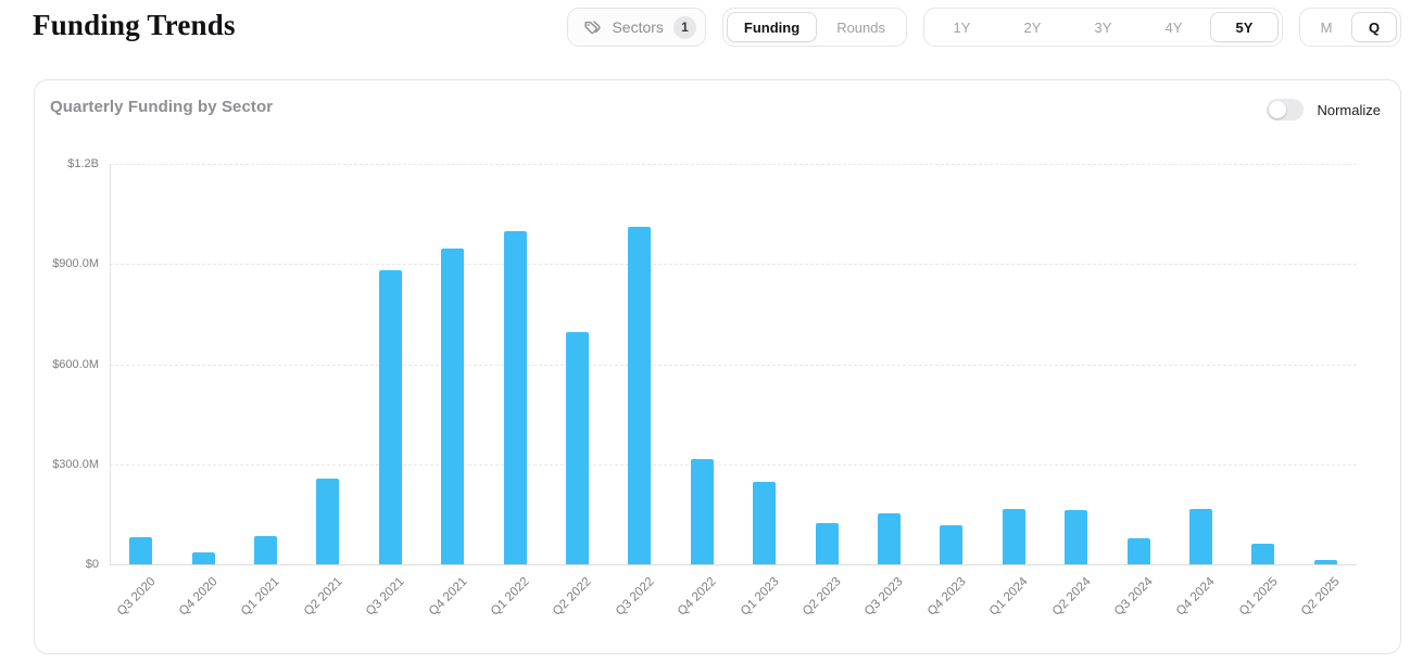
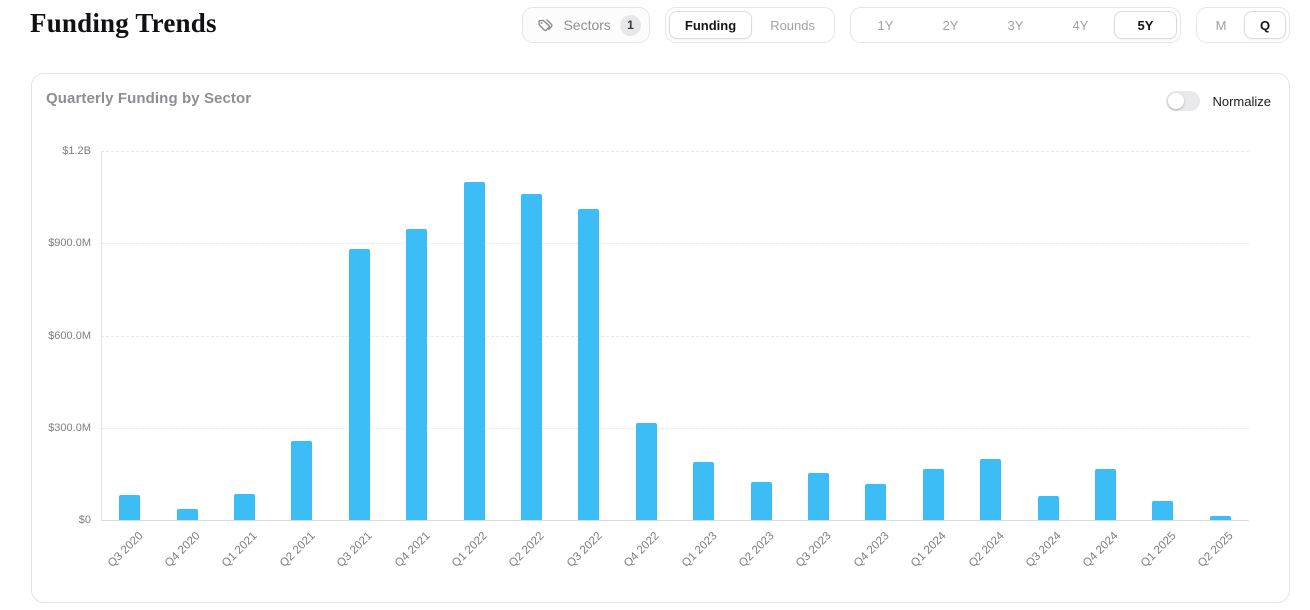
Q1 2022: $1000M -> $1100M
Q2 2022: $700M -> $1060M
Q1 2023: $250M -> $190M
Q2 2024: $160M -> $200M
